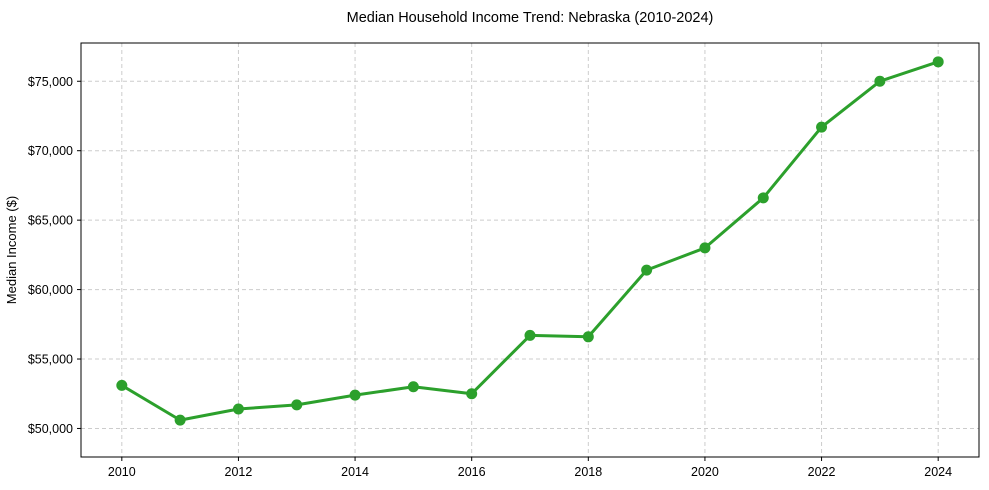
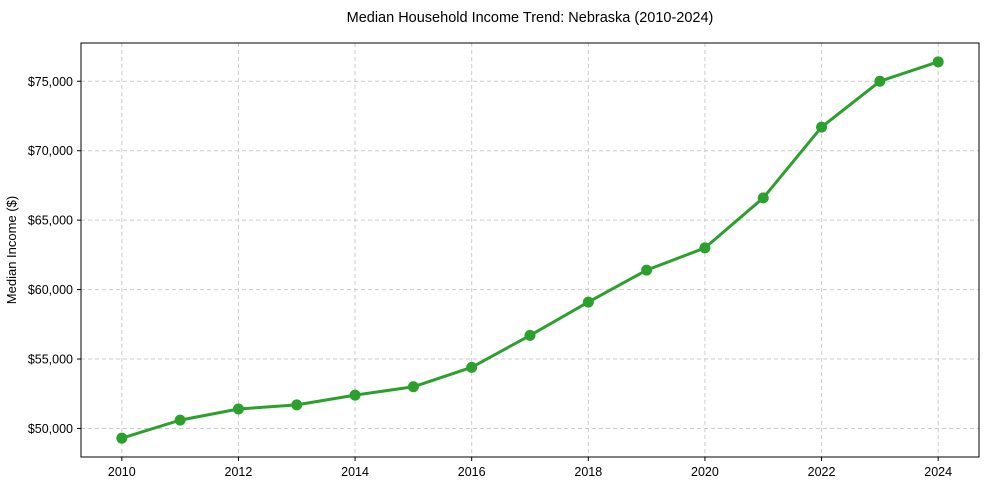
2010: $53100 -> $49300
2016: $52500 -> $54400
2018: $56600 -> $59100
